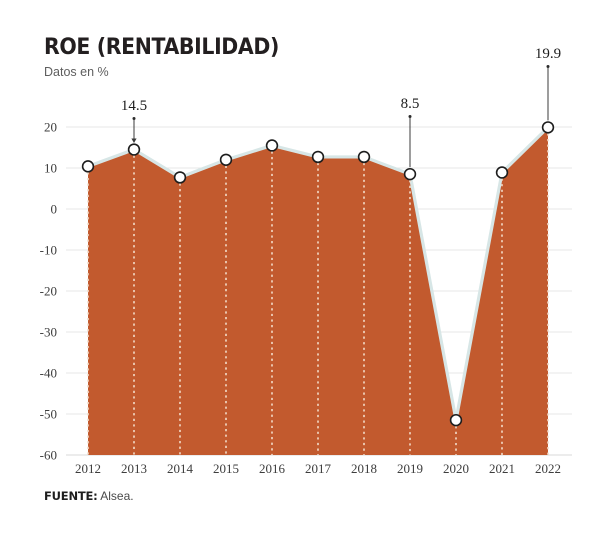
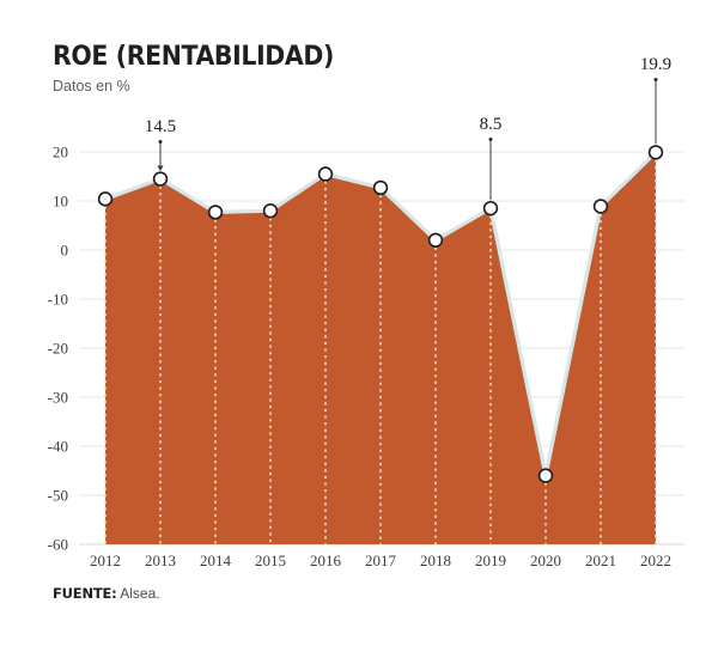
2015: 12 -> 8
2018: 13 -> 2
2020: -52 -> -46
